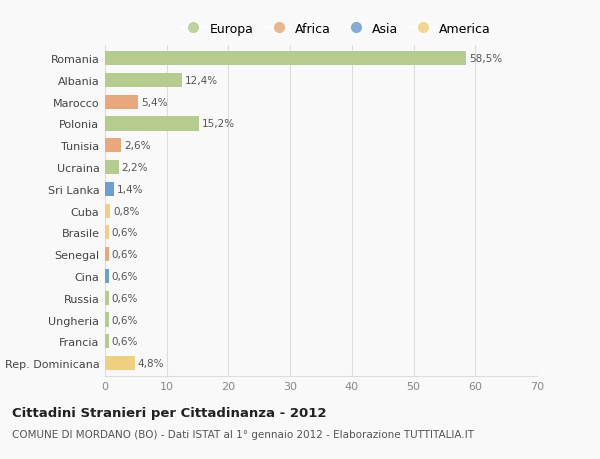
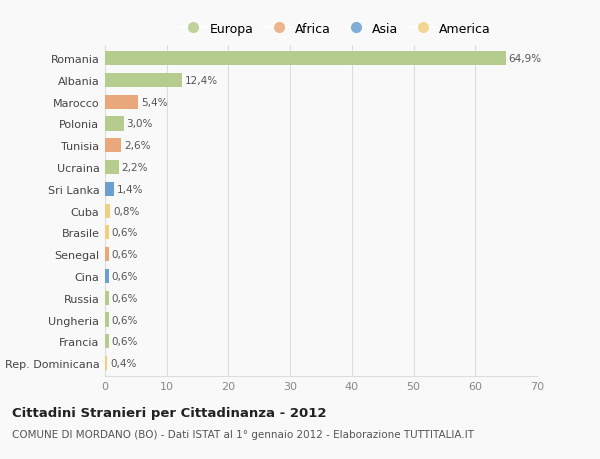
Romania: 58,5% -> 64,9%
Polonia: 15,2% -> 3,0%
Rep. Dominicana: 4,8% -> 0,4%
